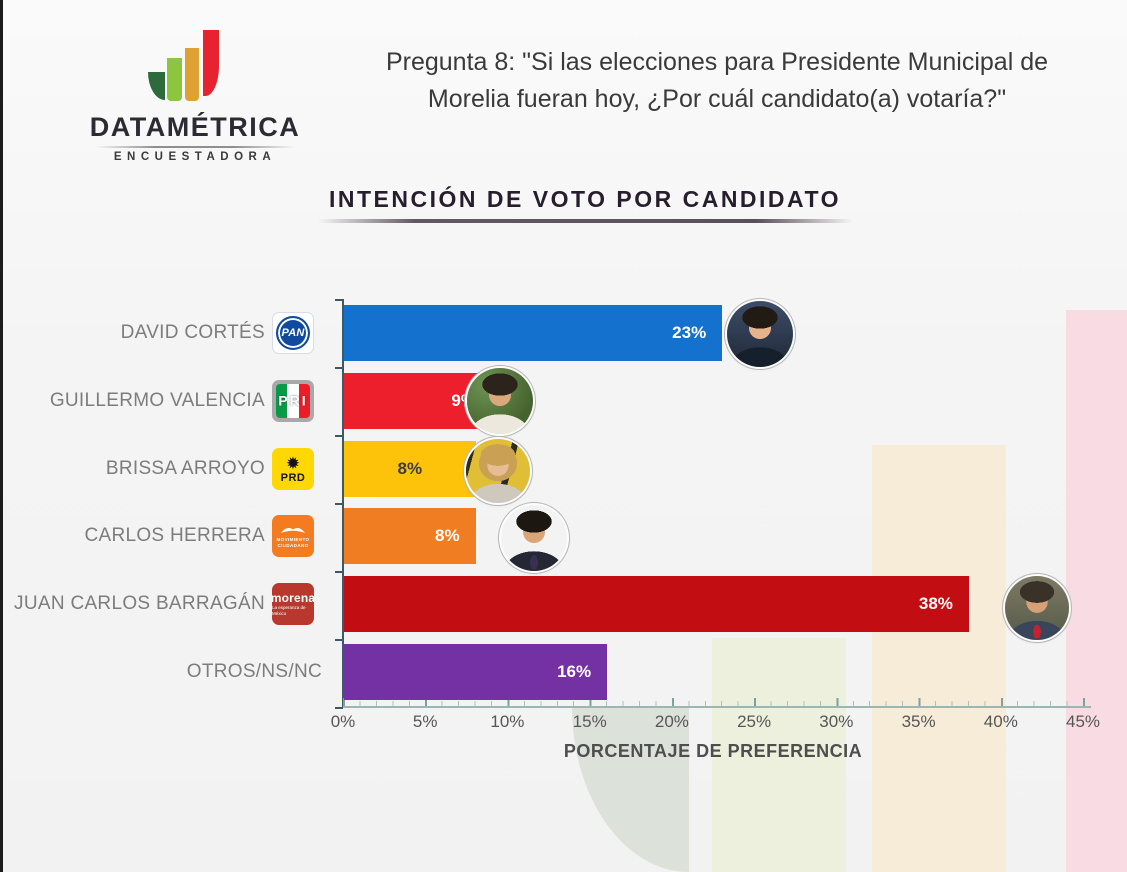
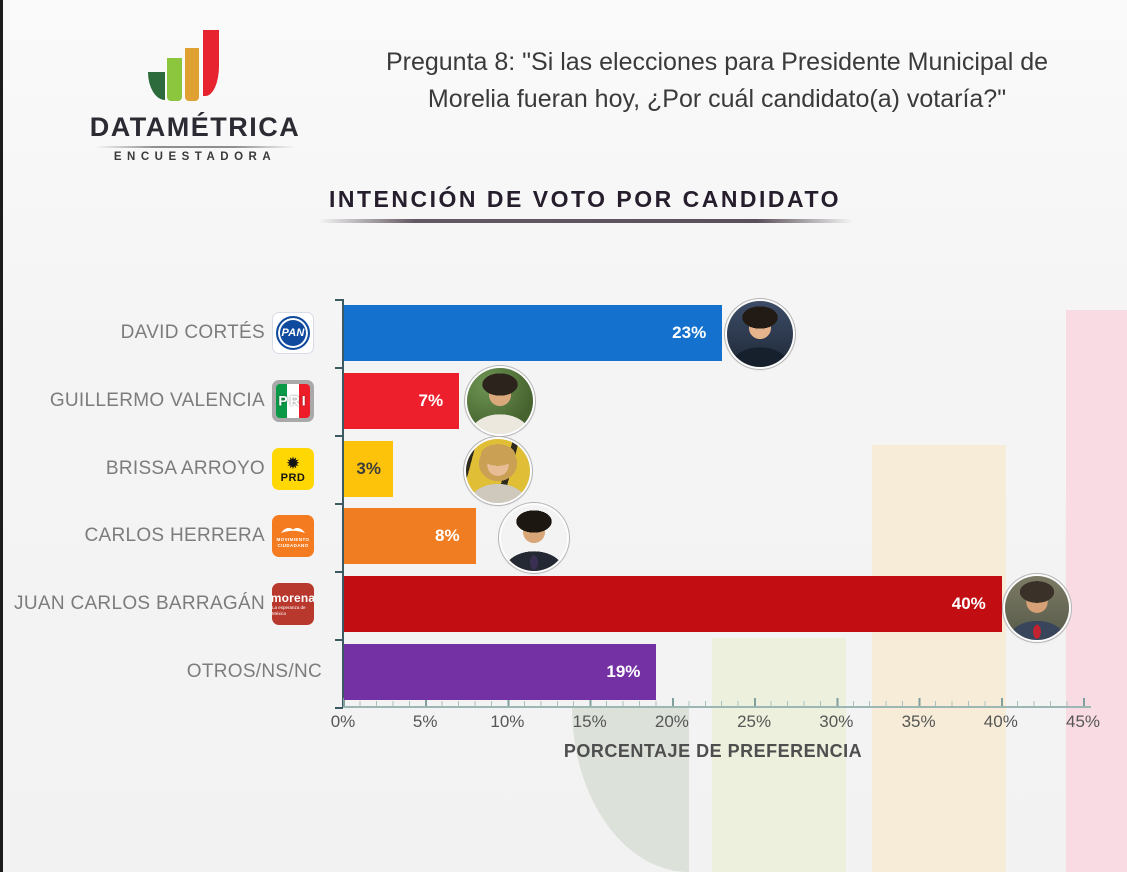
GUILLERMO VALENCIA: 9% -> 7%
BRISSA ARROYO: 8% -> 3%
JUAN CARLOS BARRAGÁN: 38% -> 40%
OTROS/NS/NC: 16% -> 19%
